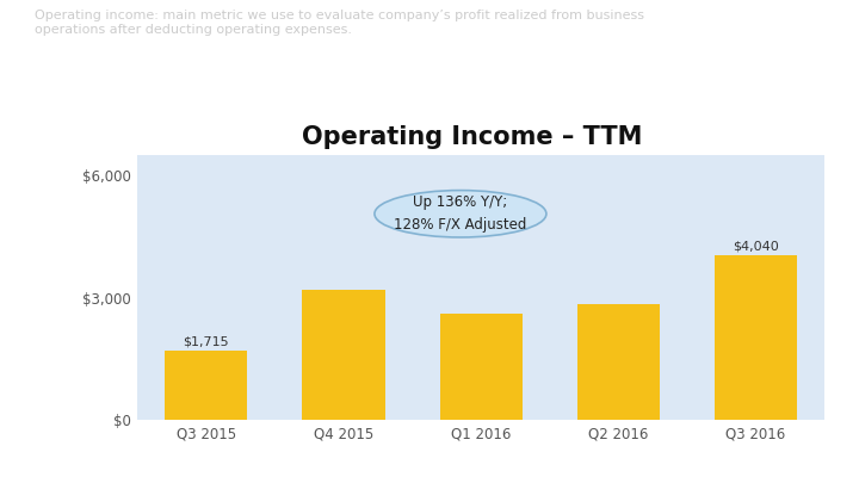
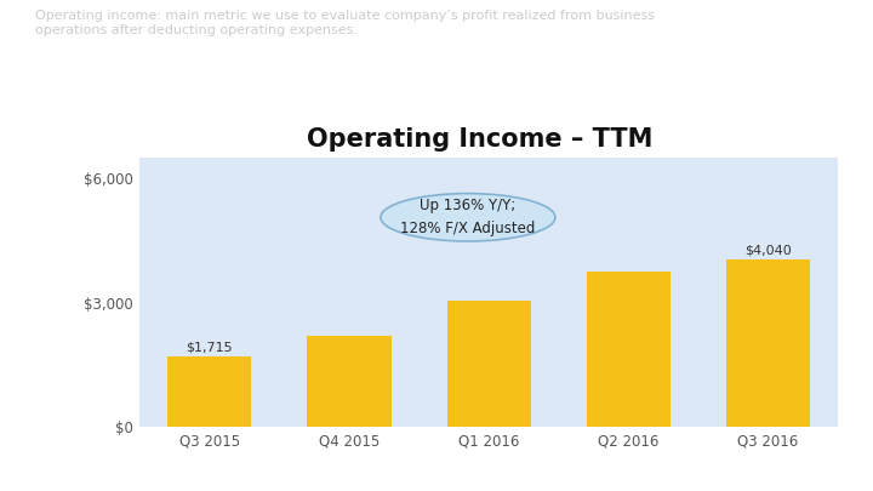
Q4 2015: $3,200 -> $2,200
Q1 2016: $2,600 -> $3,050
Q2 2016: $2,850 -> $3,750
